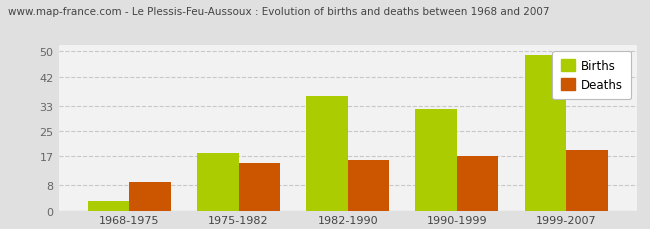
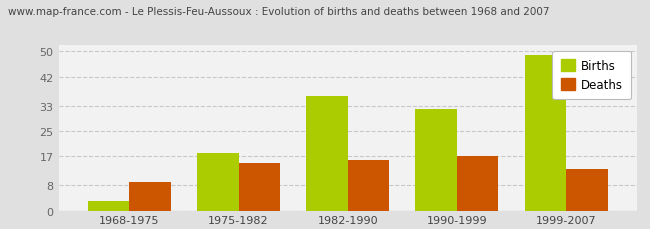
Deaths/1999-2007: 19 -> 13
